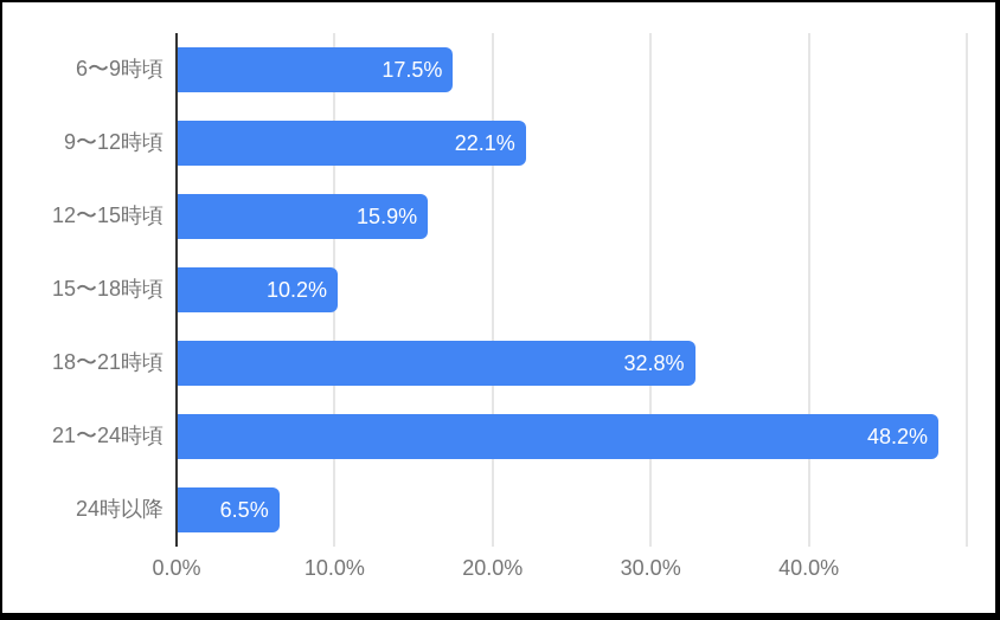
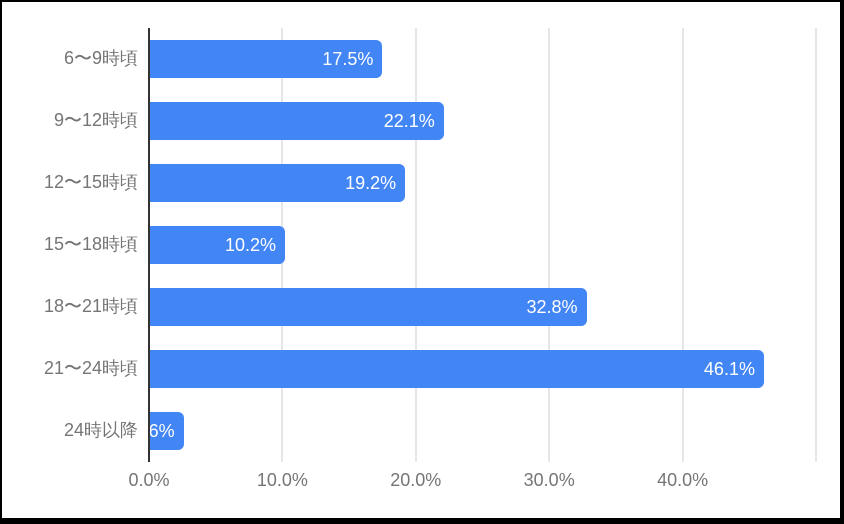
12〜15時頃: 15.9% -> 19.2%
21〜24時頃: 48.2% -> 46.1%
24時以降: 6.5% -> 2.6%
